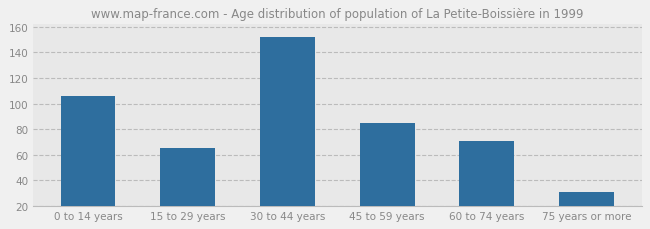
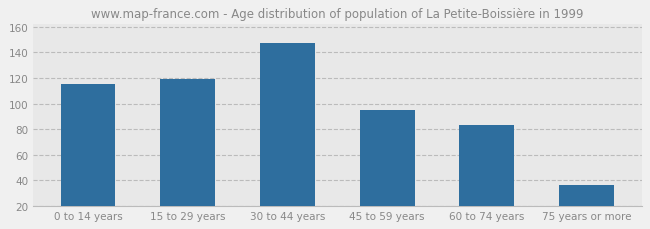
0 to 14 years: 106 -> 115
15 to 29 years: 65 -> 119
30 to 44 years: 152 -> 147
45 to 59 years: 85 -> 95
60 to 74 years: 71 -> 83
75 years or more: 31 -> 36
